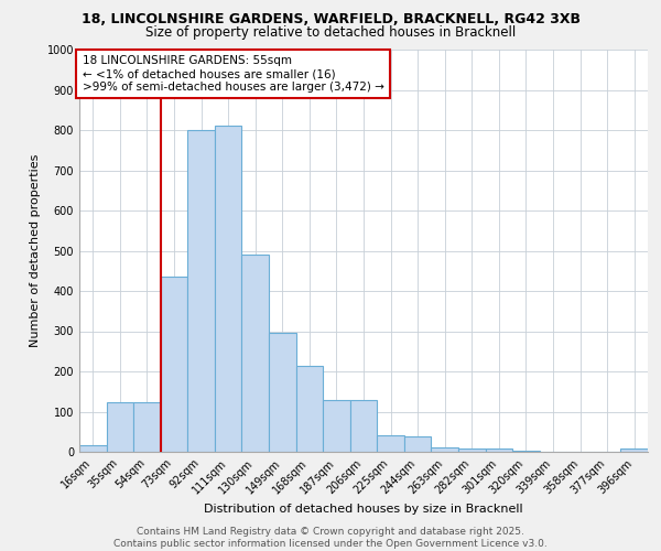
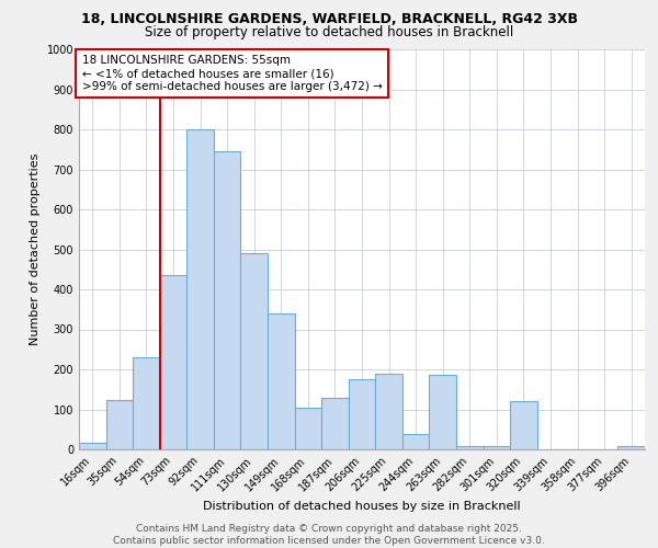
54sqm: 122 -> 230
111sqm: 810 -> 745
149sqm: 295 -> 340
168sqm: 213 -> 105
206sqm: 128 -> 175
225sqm: 40 -> 190
263sqm: 10 -> 185
320sqm: 4 -> 120
